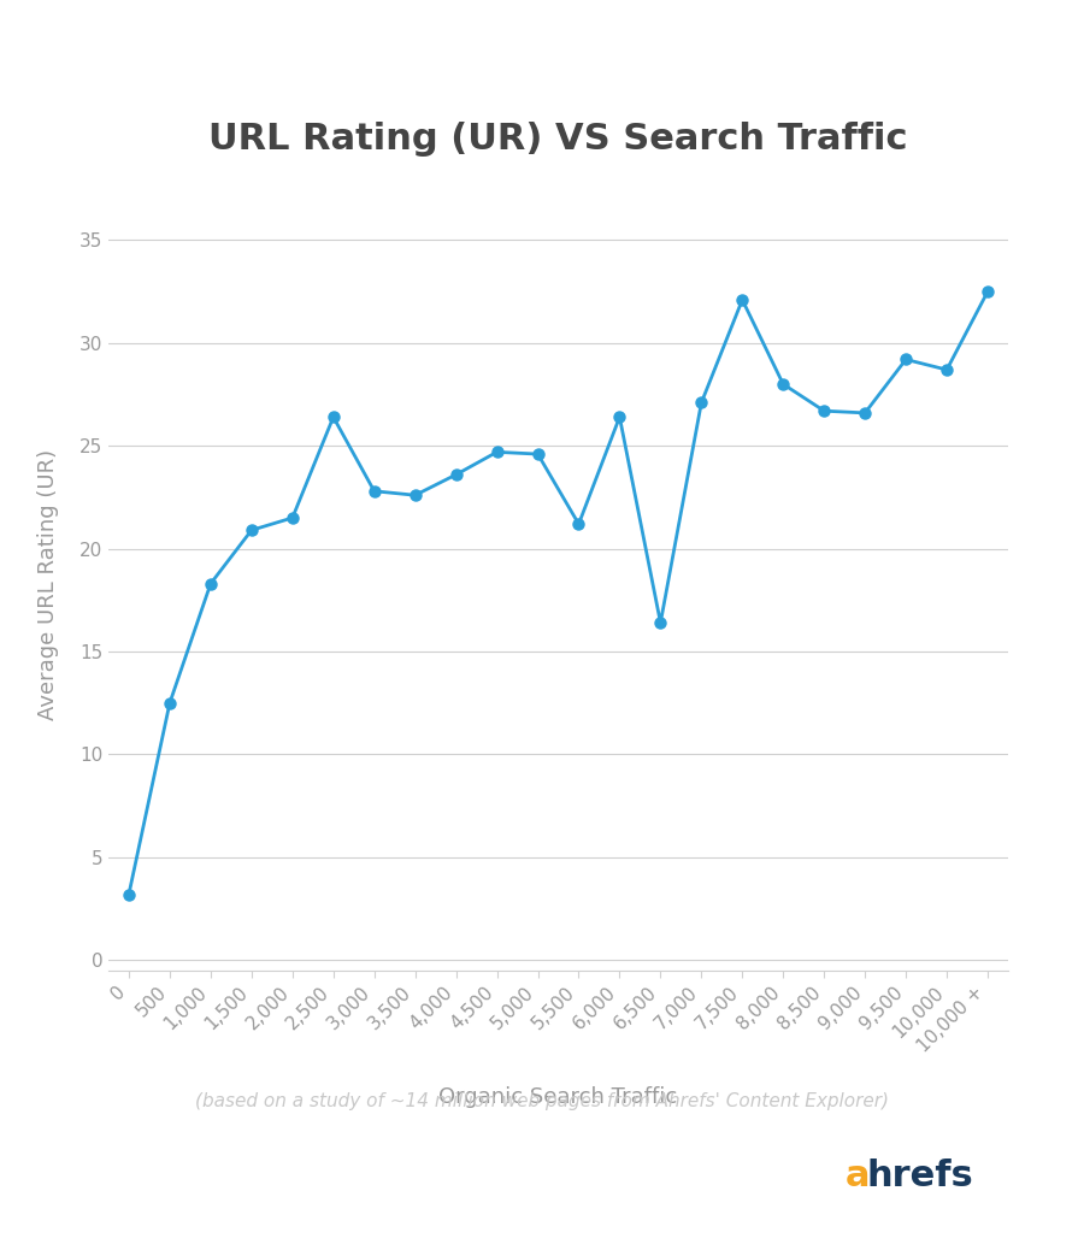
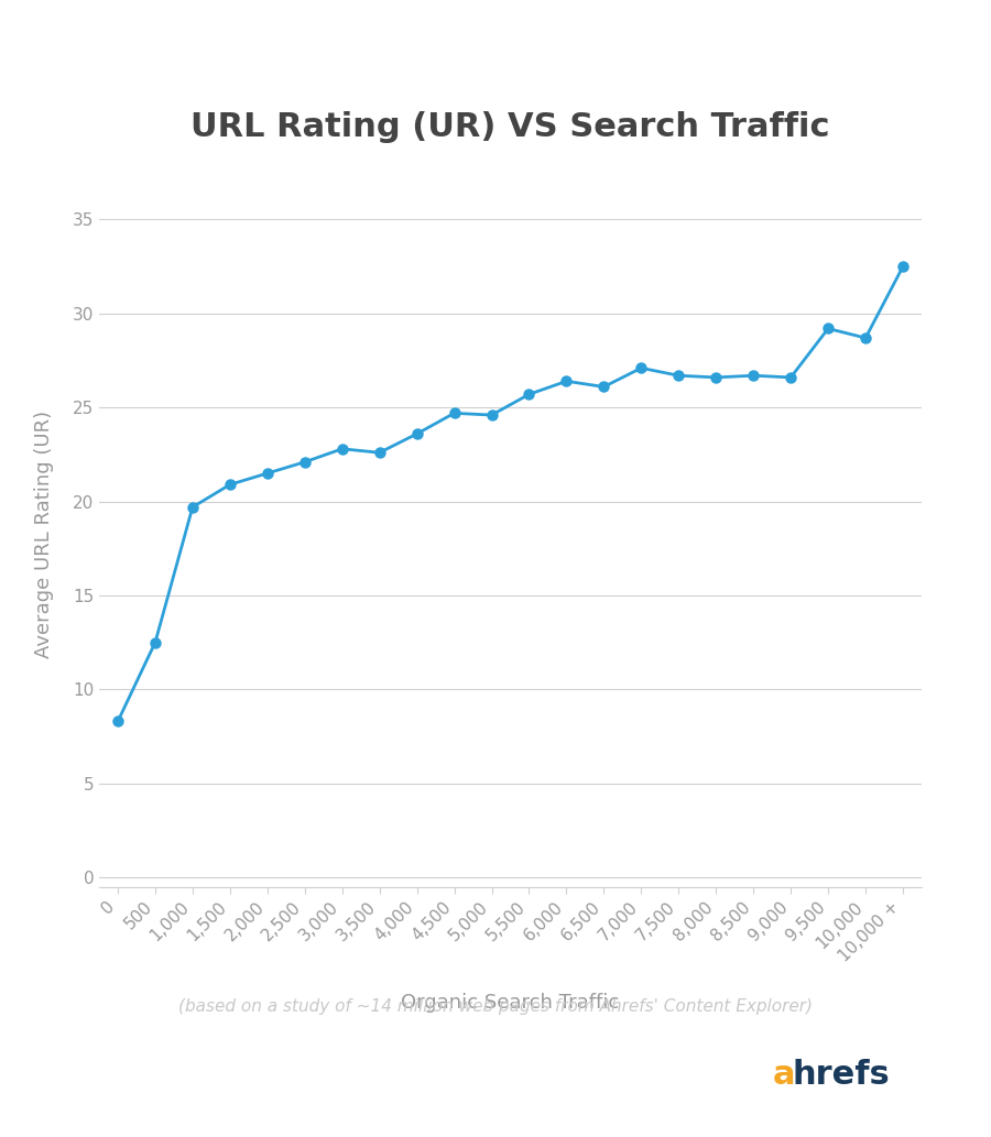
0: 3.2 -> 8.3
1,000: 18.3 -> 19.7
2,500: 26.4 -> 22.1
5,500: 21.2 -> 25.7
6,500: 16.4 -> 26.1
7,500: 32.1 -> 26.7
8,000: 28.0 -> 26.6
